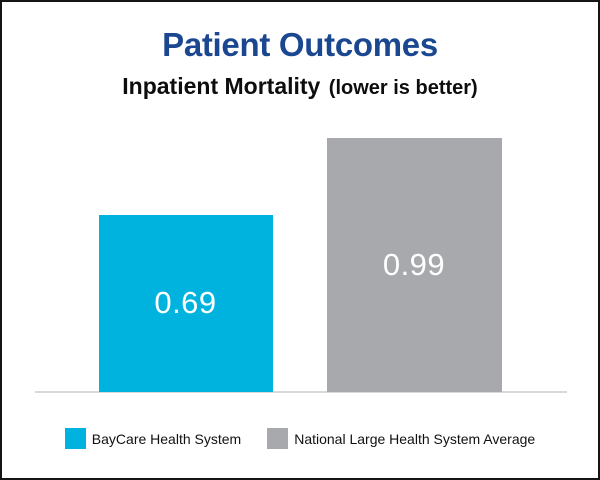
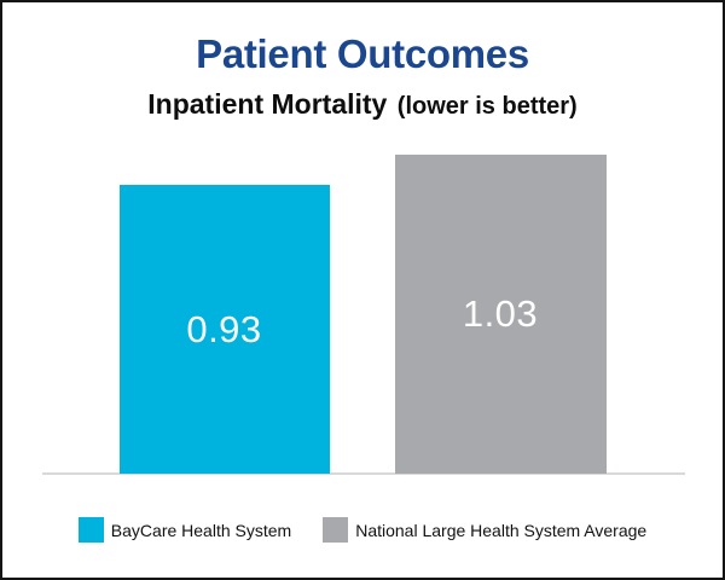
BayCare Health System: 0.69 -> 0.93
National Large Health System Average: 0.99 -> 1.03
